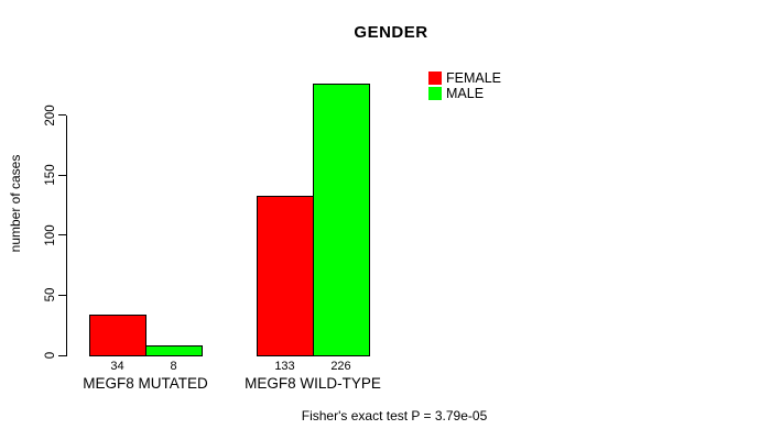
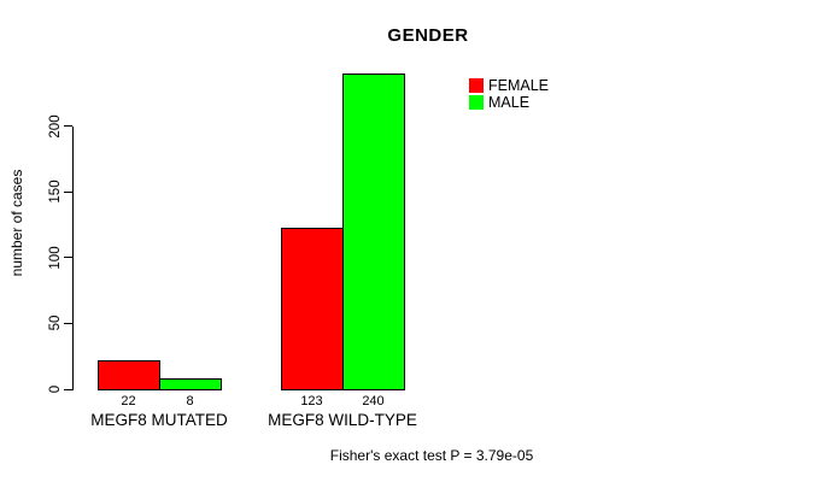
FEMALE/MEGF8 MUTATED: 34 -> 22
FEMALE/MEGF8 WILD-TYPE: 133 -> 123
MALE/MEGF8 WILD-TYPE: 226 -> 240
